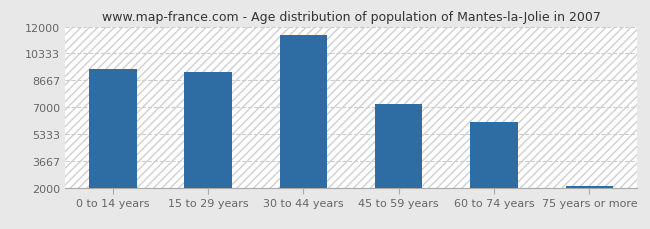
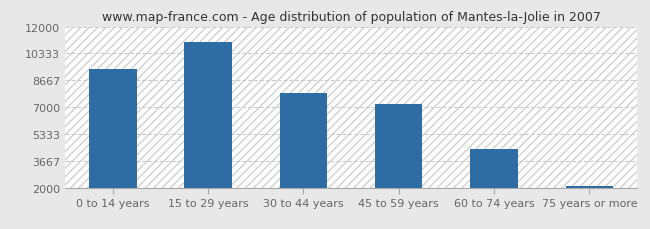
15 to 29 years: 9200 -> 11000
30 to 44 years: 11500 -> 7900
60 to 74 years: 6100 -> 4400
